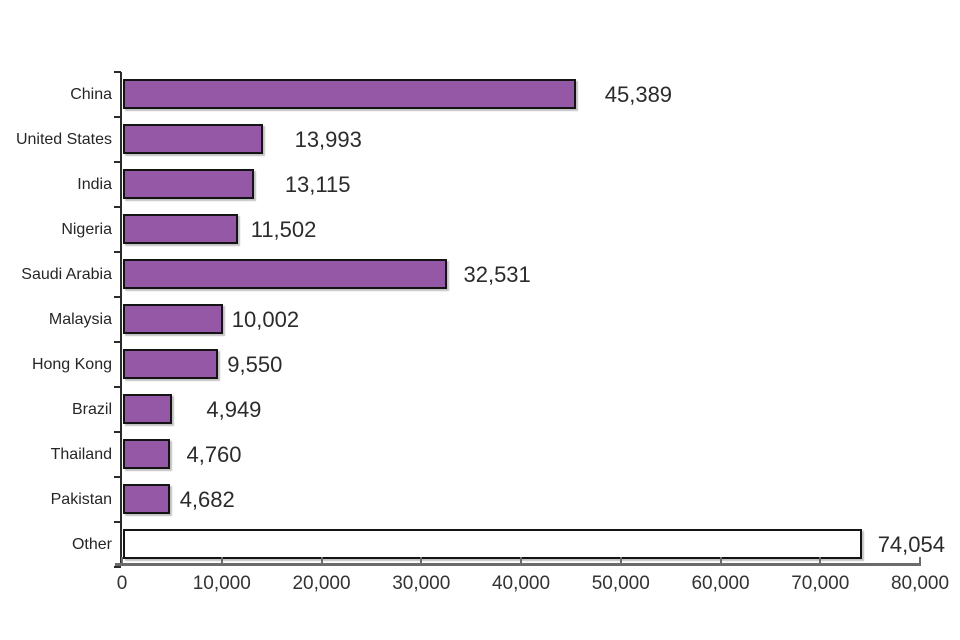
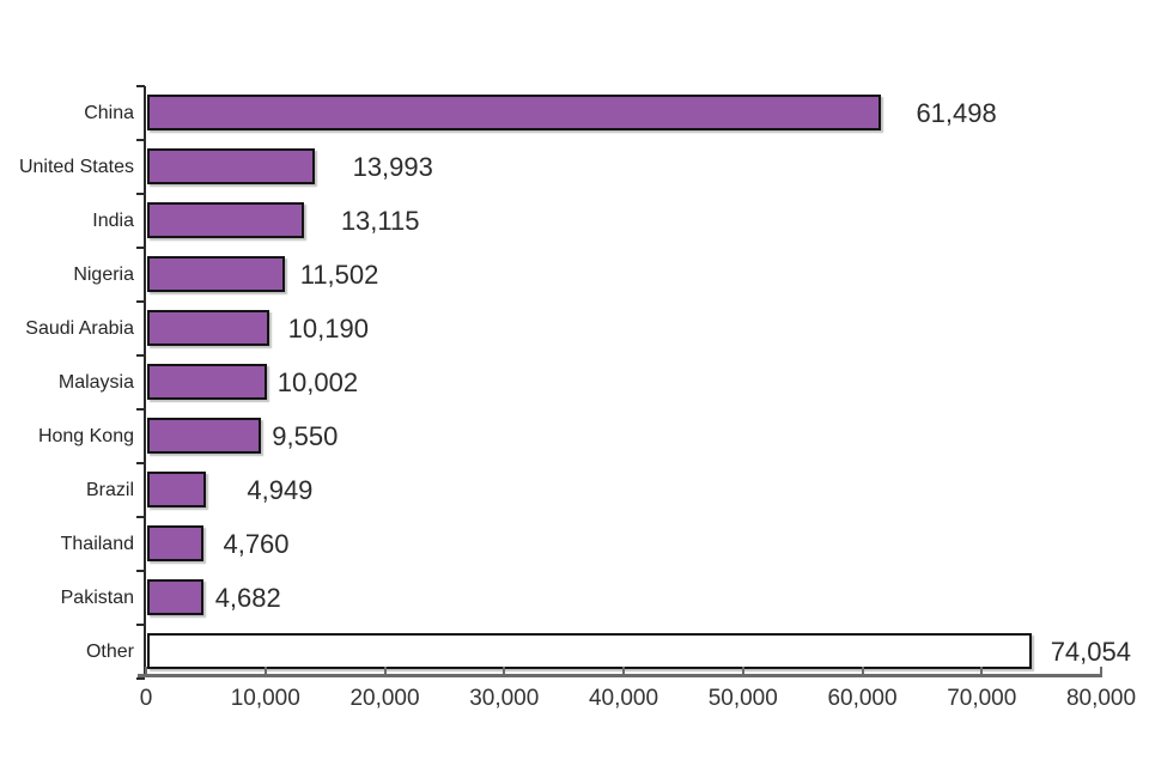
China: 45,389 -> 61,498
Saudi Arabia: 32,531 -> 10,190
